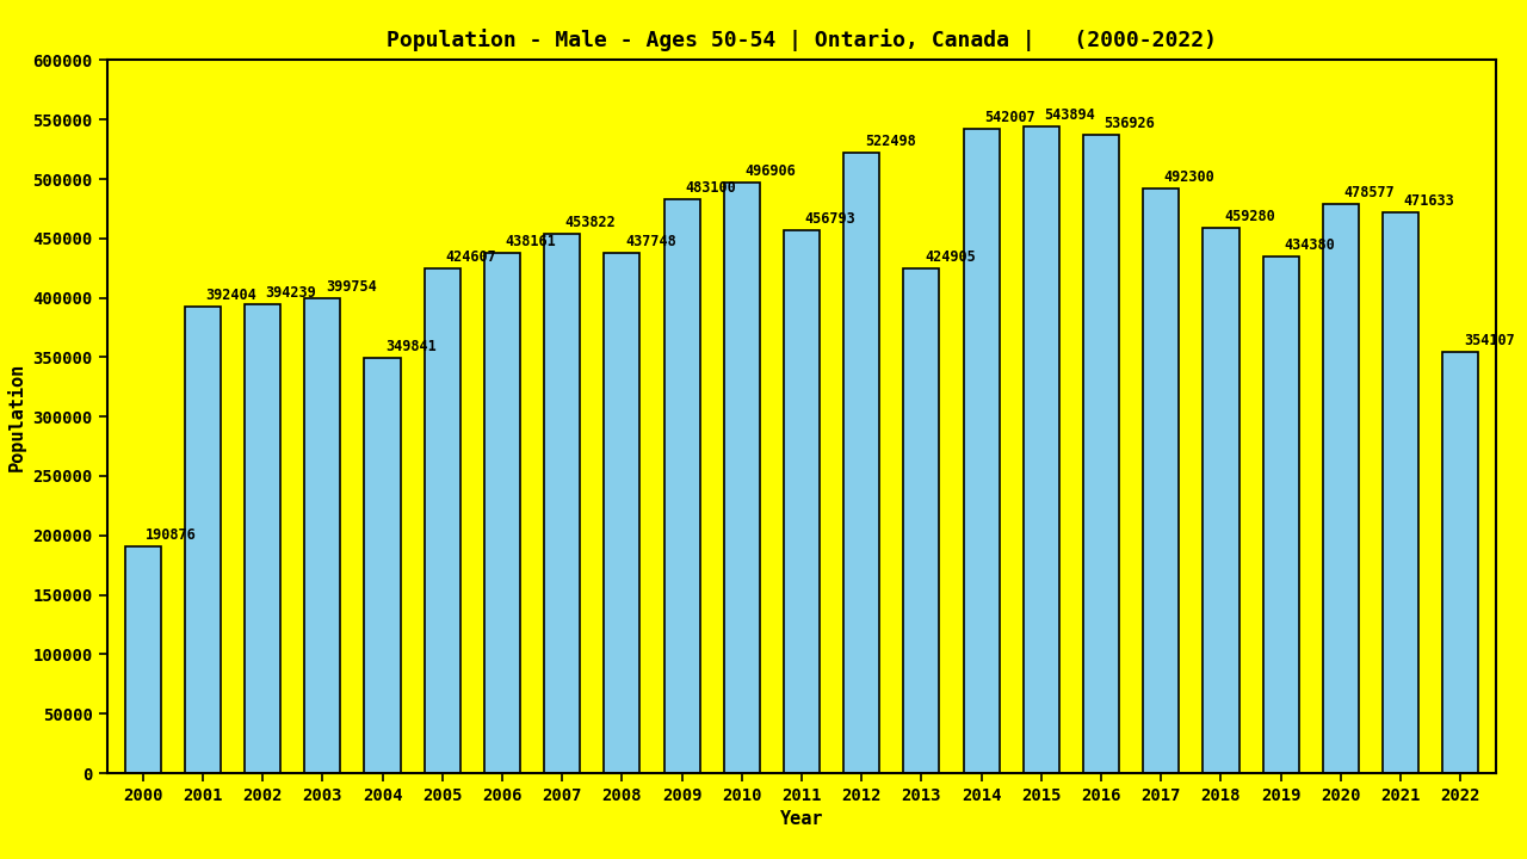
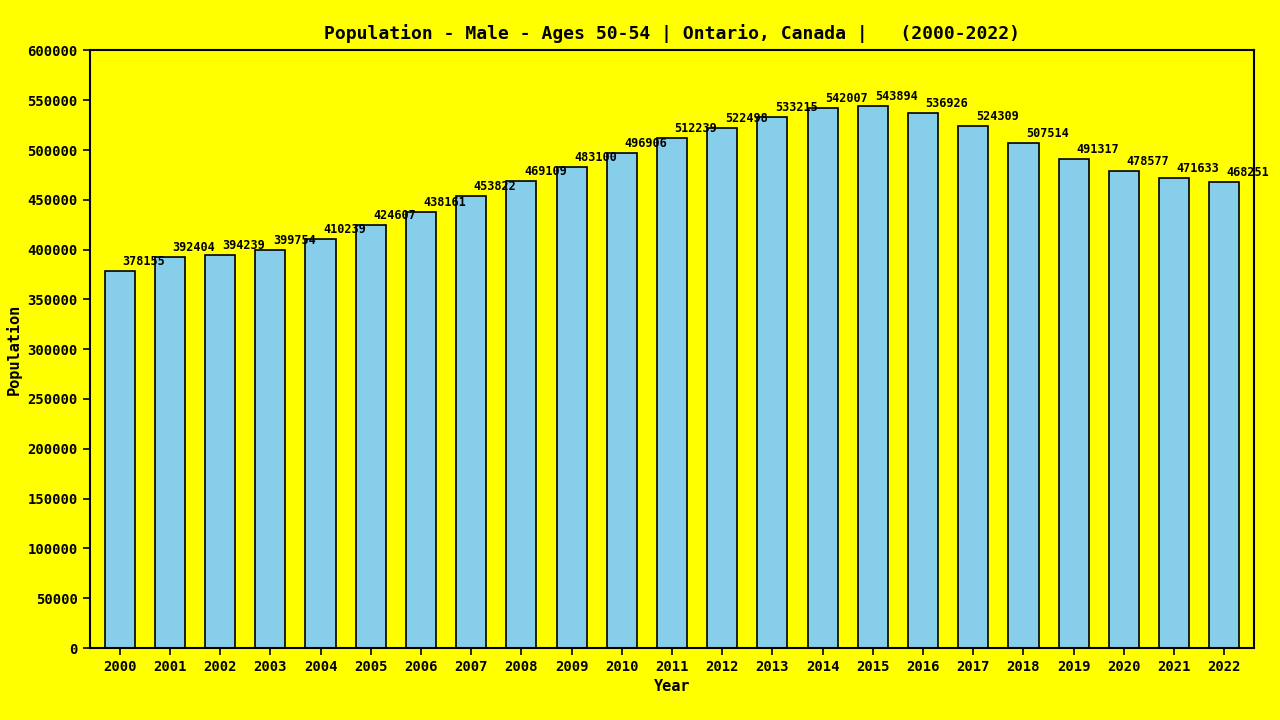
2000: 190876 -> 378155
2004: 349841 -> 410239
2008: 437748 -> 469109
2011: 456793 -> 512239
2013: 424905 -> 533215
2017: 492300 -> 524309
2018: 459280 -> 507514
2019: 434380 -> 491317
2022: 354107 -> 468251
